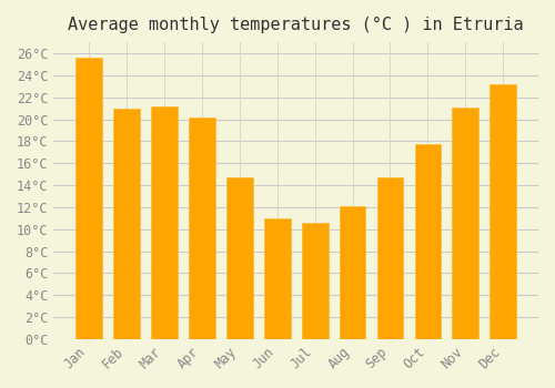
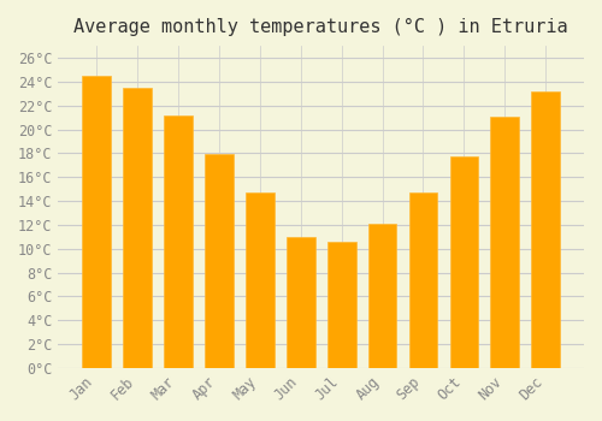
Jan: 25.6°C -> 24.5°C
Feb: 21.0°C -> 23.5°C
Apr: 20.2°C -> 17.9°C
